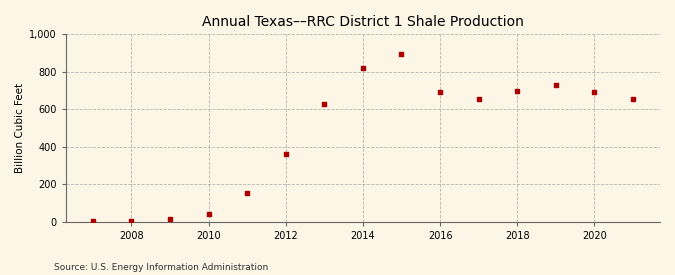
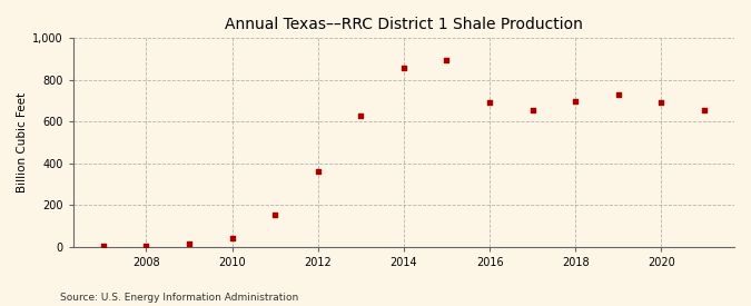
2014: 820 -> 860
